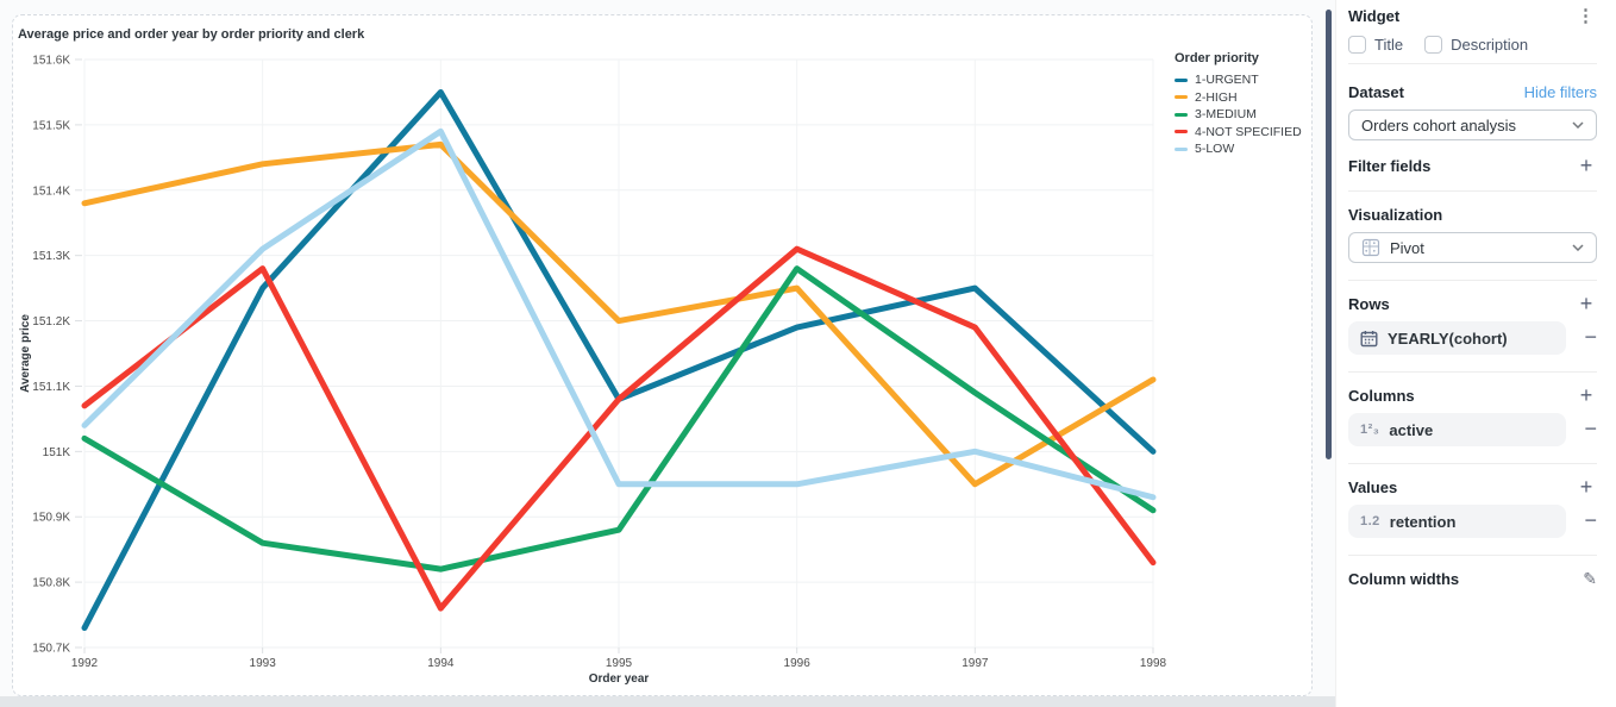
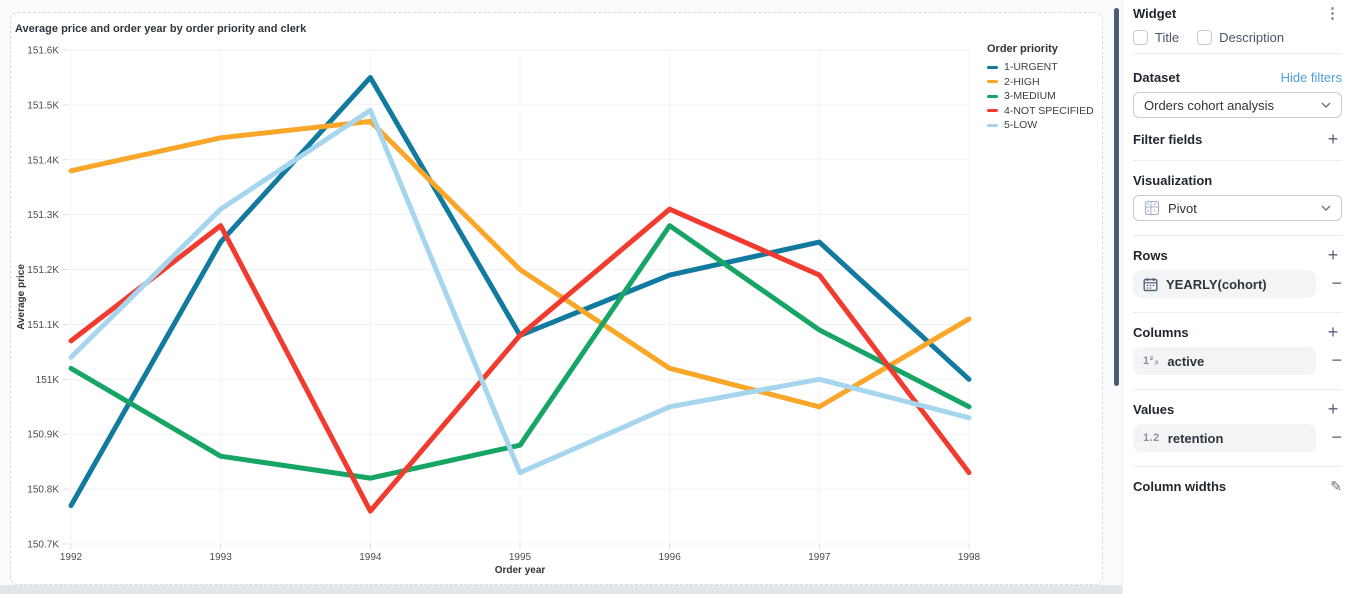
1-URGENT/1992: 150.73K -> 150.77K
5-LOW/1995: 150.95K -> 150.83K
2-HIGH/1996: 151.25K -> 151.02K
3-MEDIUM/1998: 150.91K -> 150.95K
